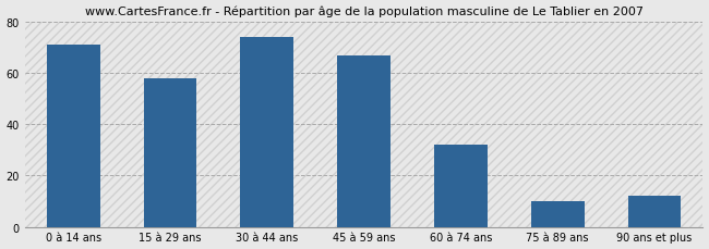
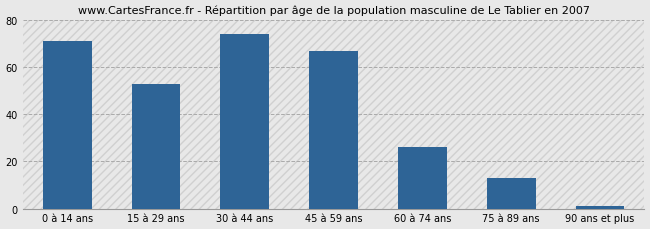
15 à 29 ans: 58 -> 53
60 à 74 ans: 32 -> 26
75 à 89 ans: 10 -> 13
90 ans et plus: 12 -> 1
